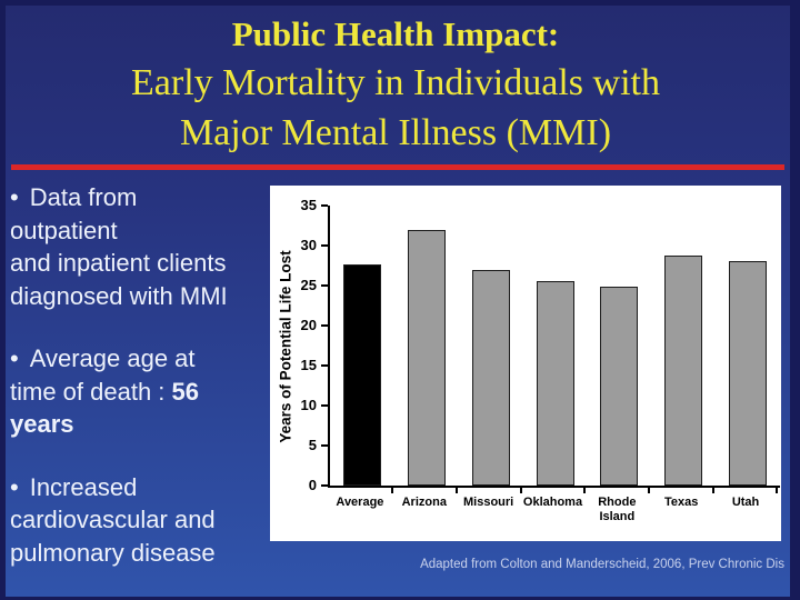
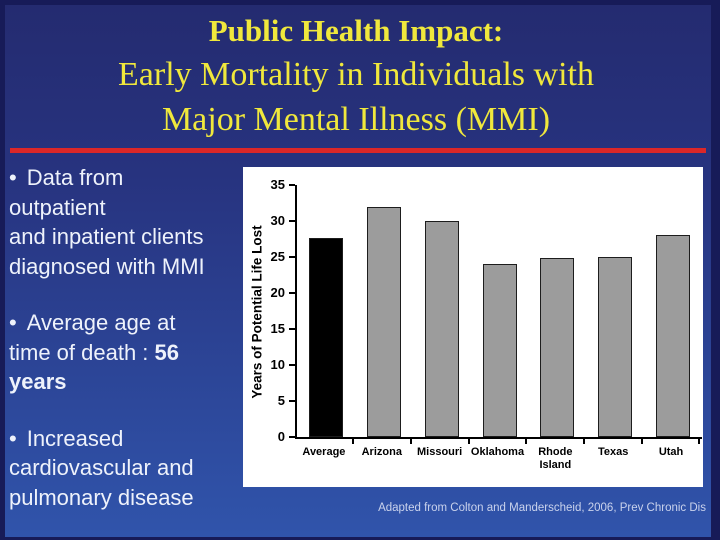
Missouri: 27 -> 30
Oklahoma: 26 -> 24
Texas: 29 -> 25
